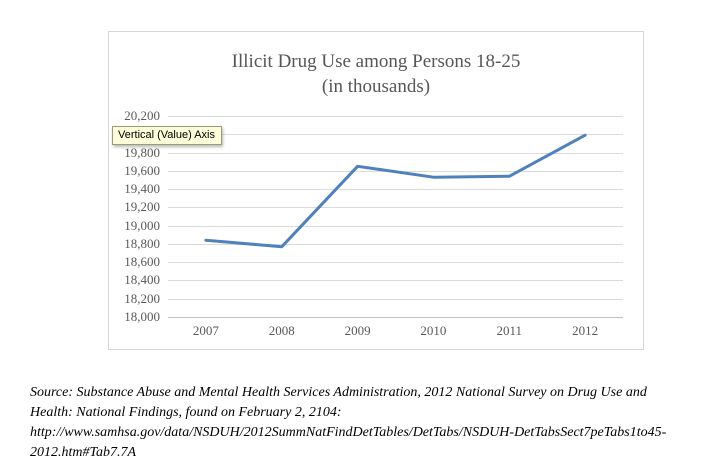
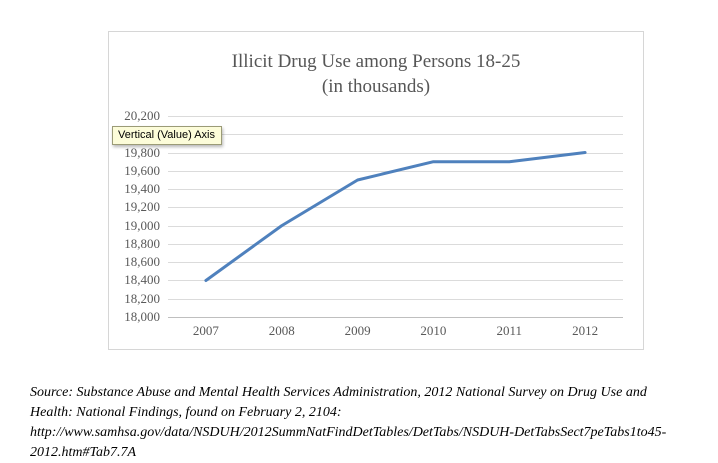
2007: 18800 -> 18400
2008: 18800 -> 19000
2009: 19600 -> 19500
2010: 19500 -> 19700
2011: 19500 -> 19700
2012: 20000 -> 19800
